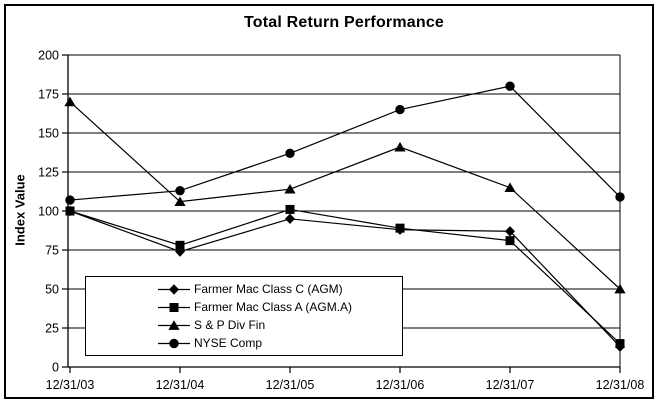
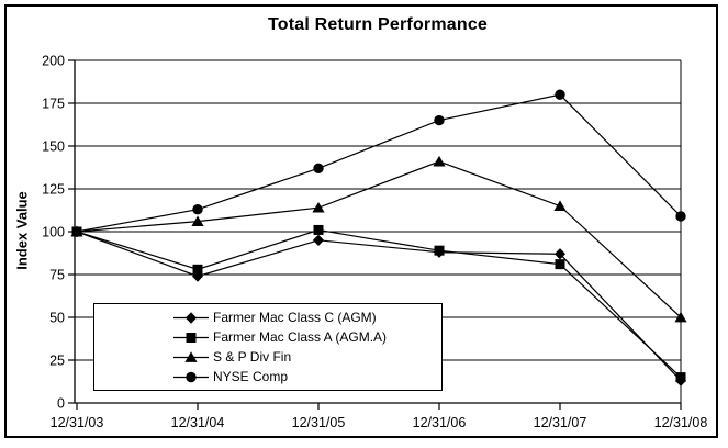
S & P Div Fin/12/31/03: 170 -> 100
NYSE Comp/12/31/03: 107 -> 100
